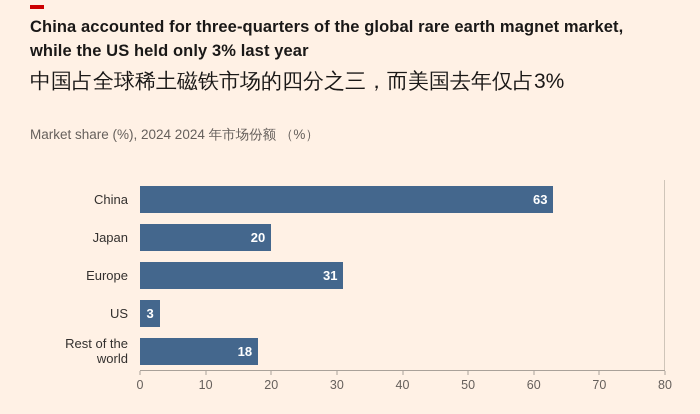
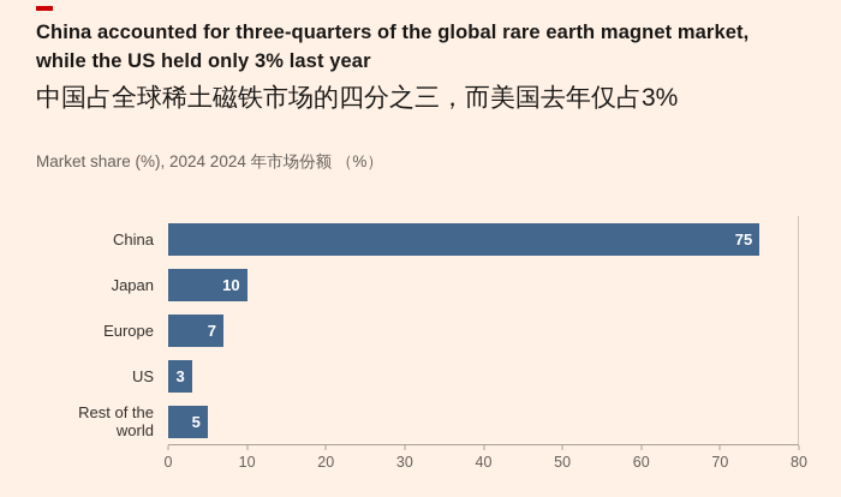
China: 63 -> 75
Japan: 20 -> 10
Europe: 31 -> 7
Rest of the world: 18 -> 5
